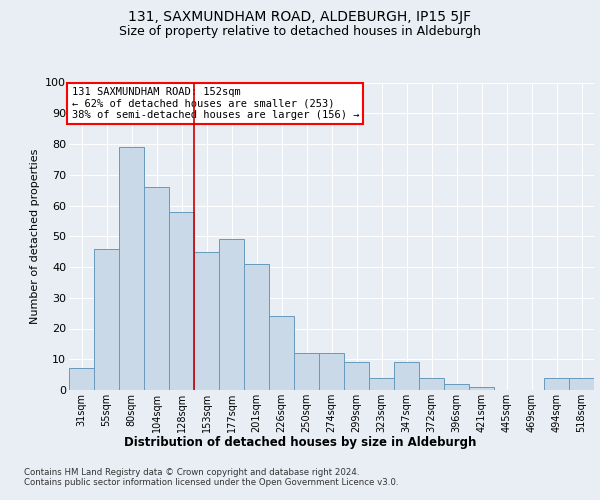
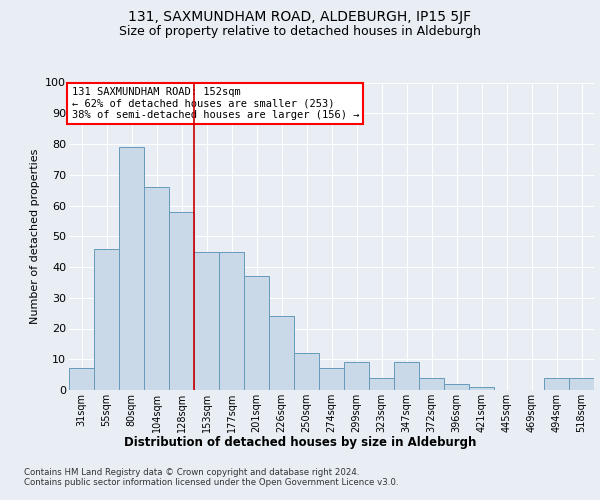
177sqm: 49 -> 45
201sqm: 41 -> 37
274sqm: 12 -> 7
